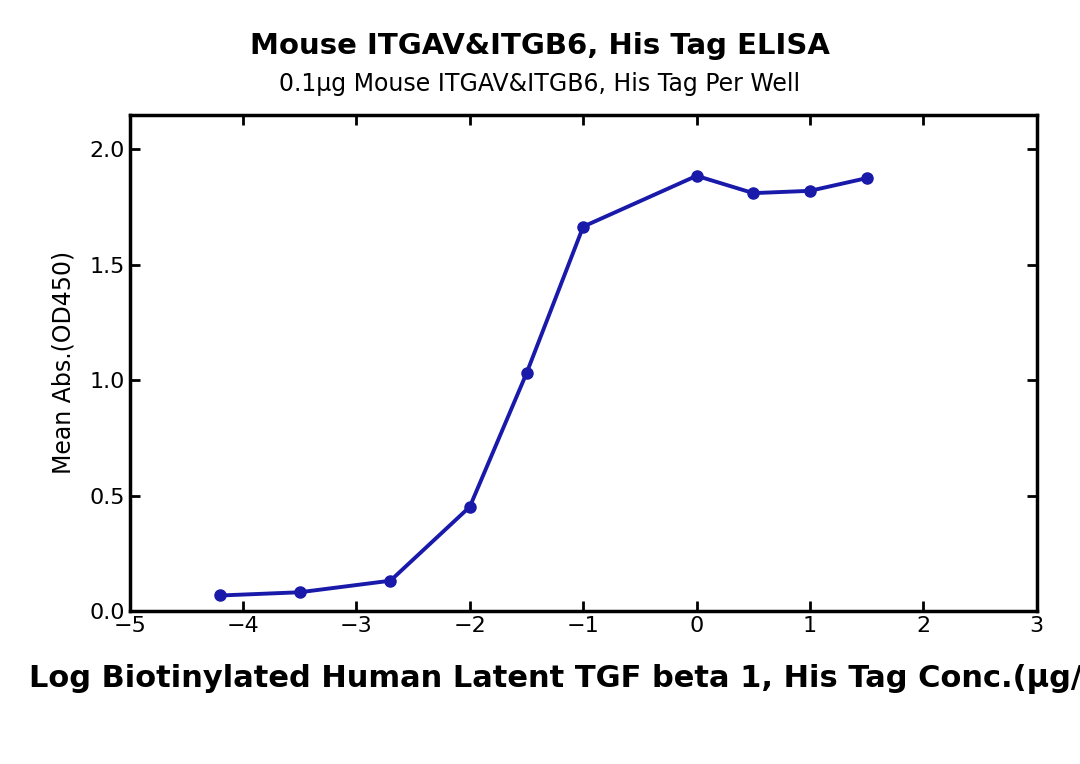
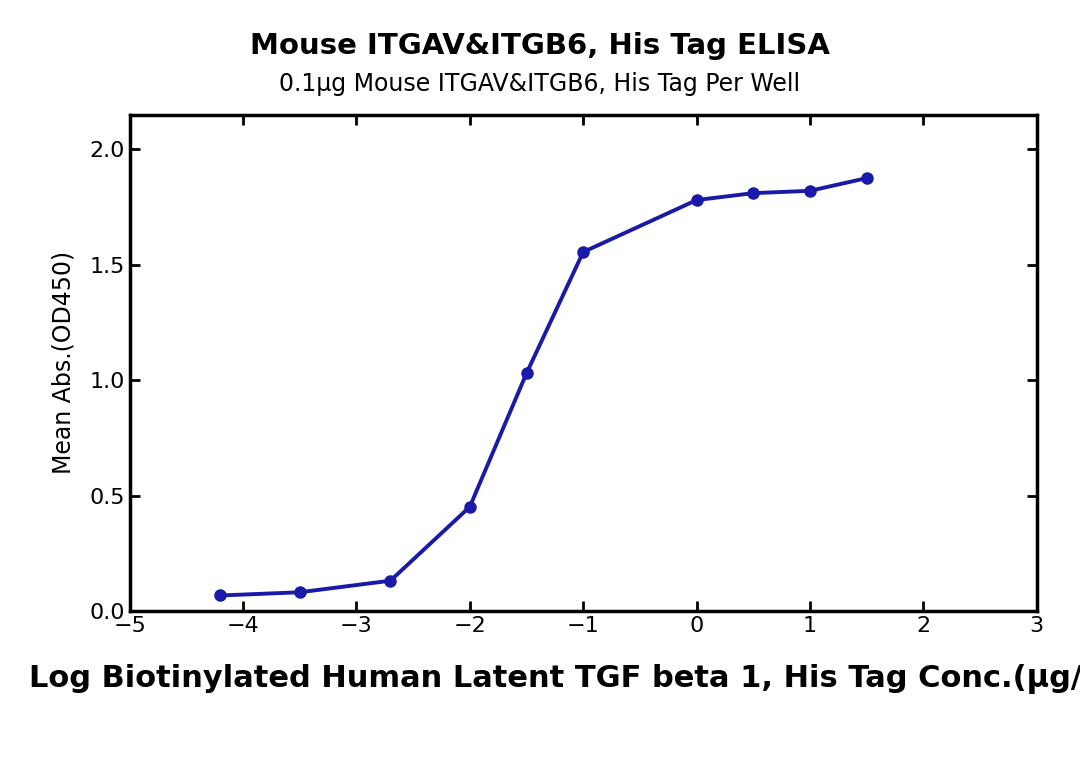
−1: 1.665 -> 1.555
0: 1.885 -> 1.780
